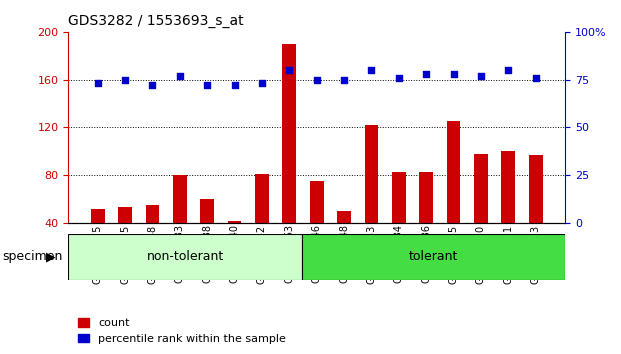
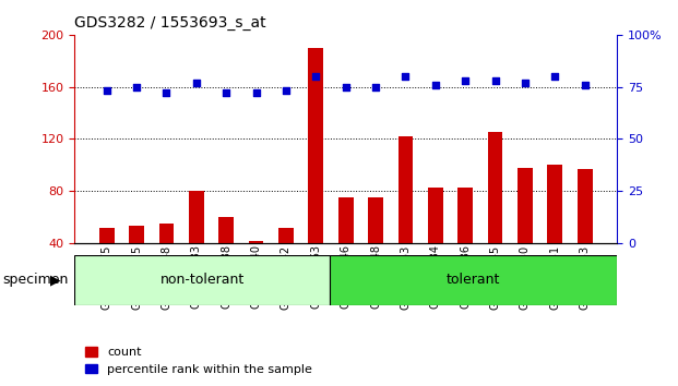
count/GSM124842: 81 -> 52
count/GSM124648: 50 -> 75
